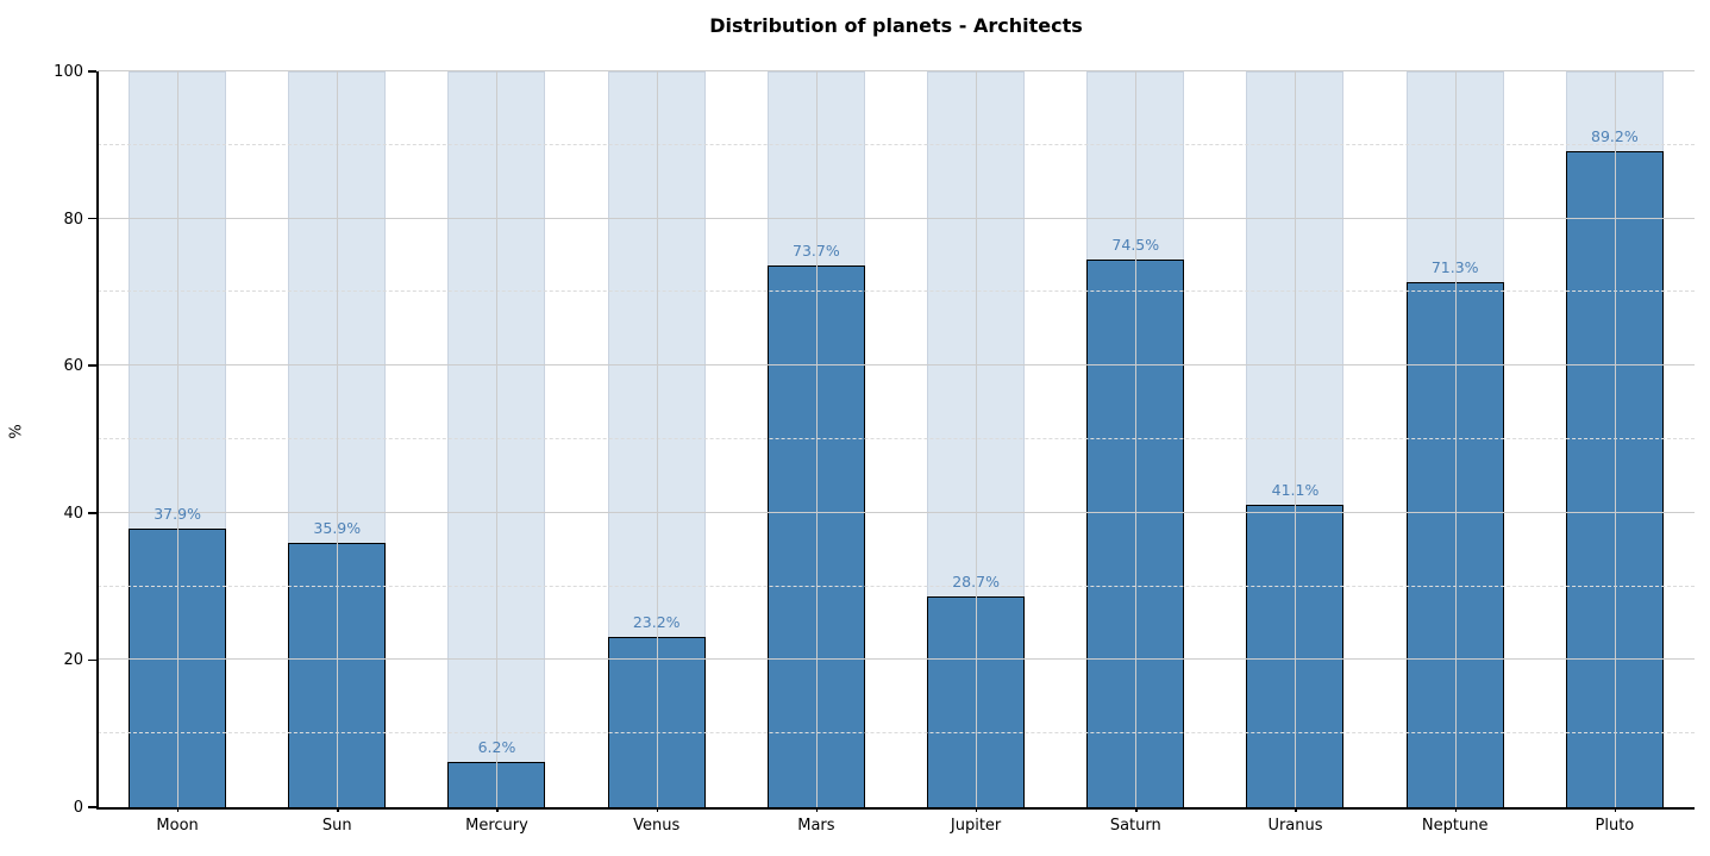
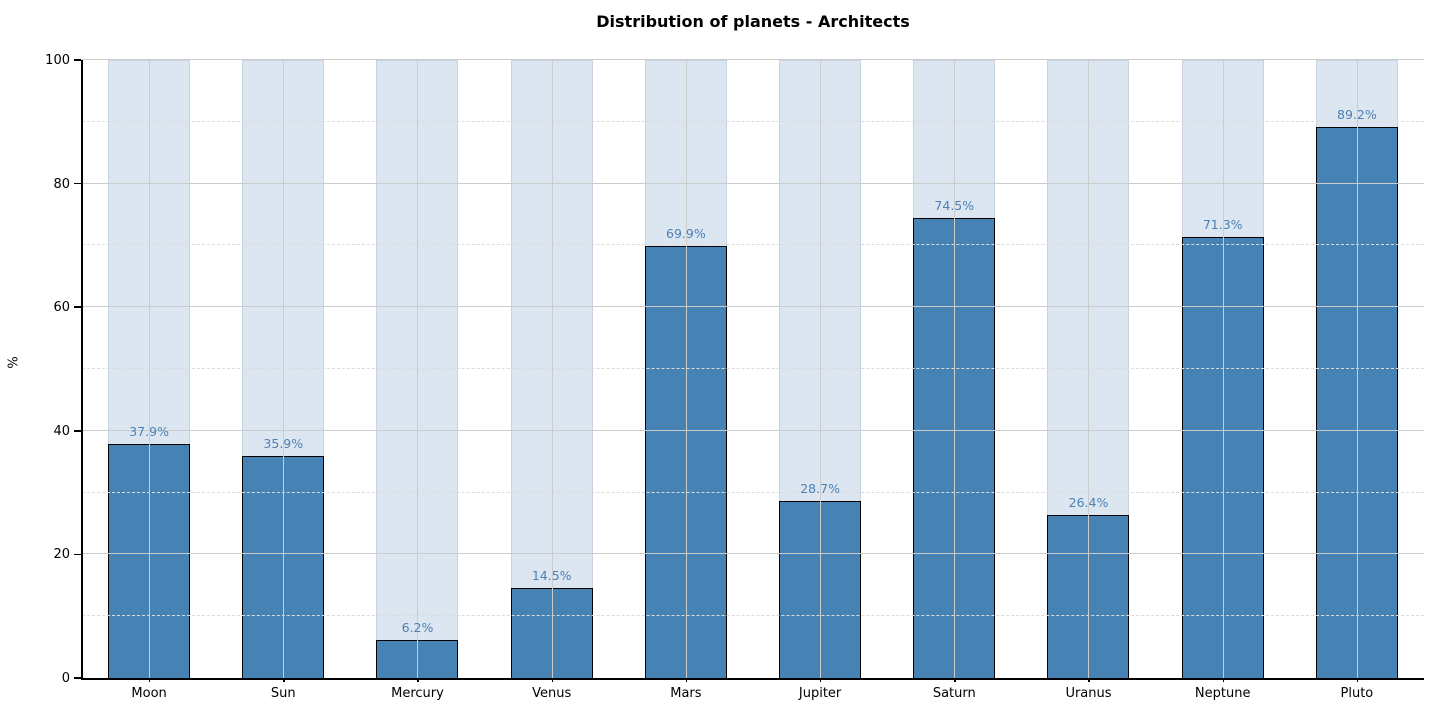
Venus: 23.2% -> 14.5%
Mars: 73.7% -> 69.9%
Uranus: 41.1% -> 26.4%
